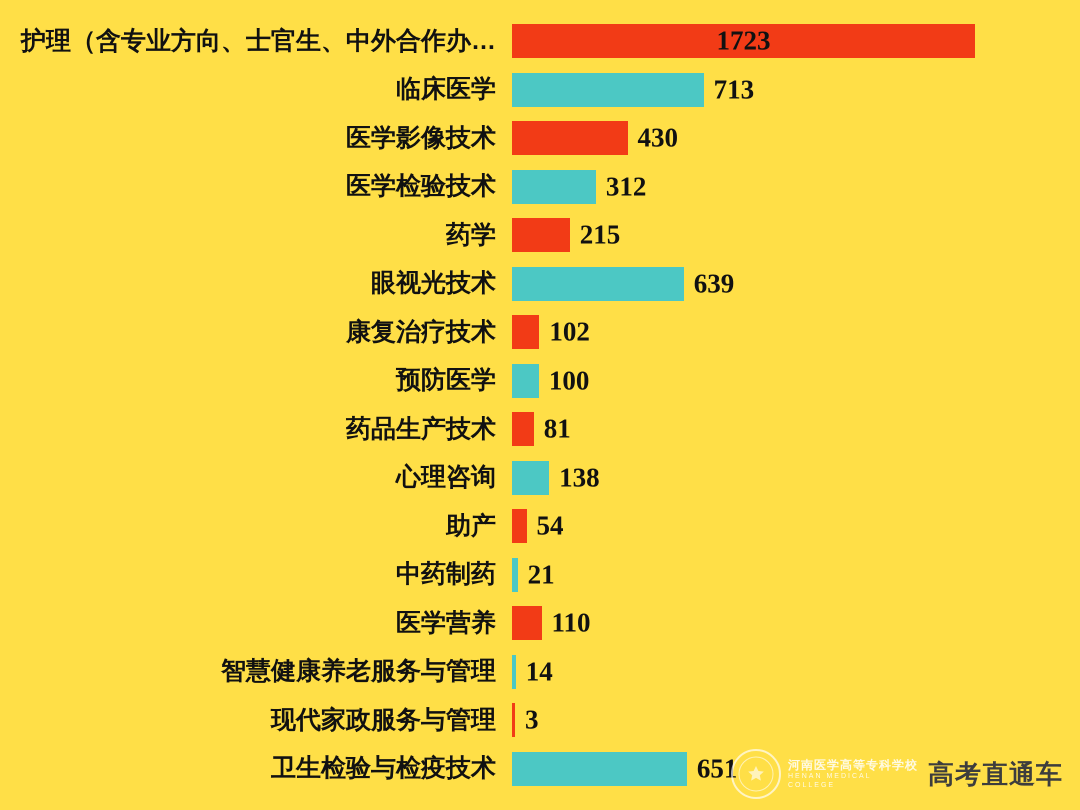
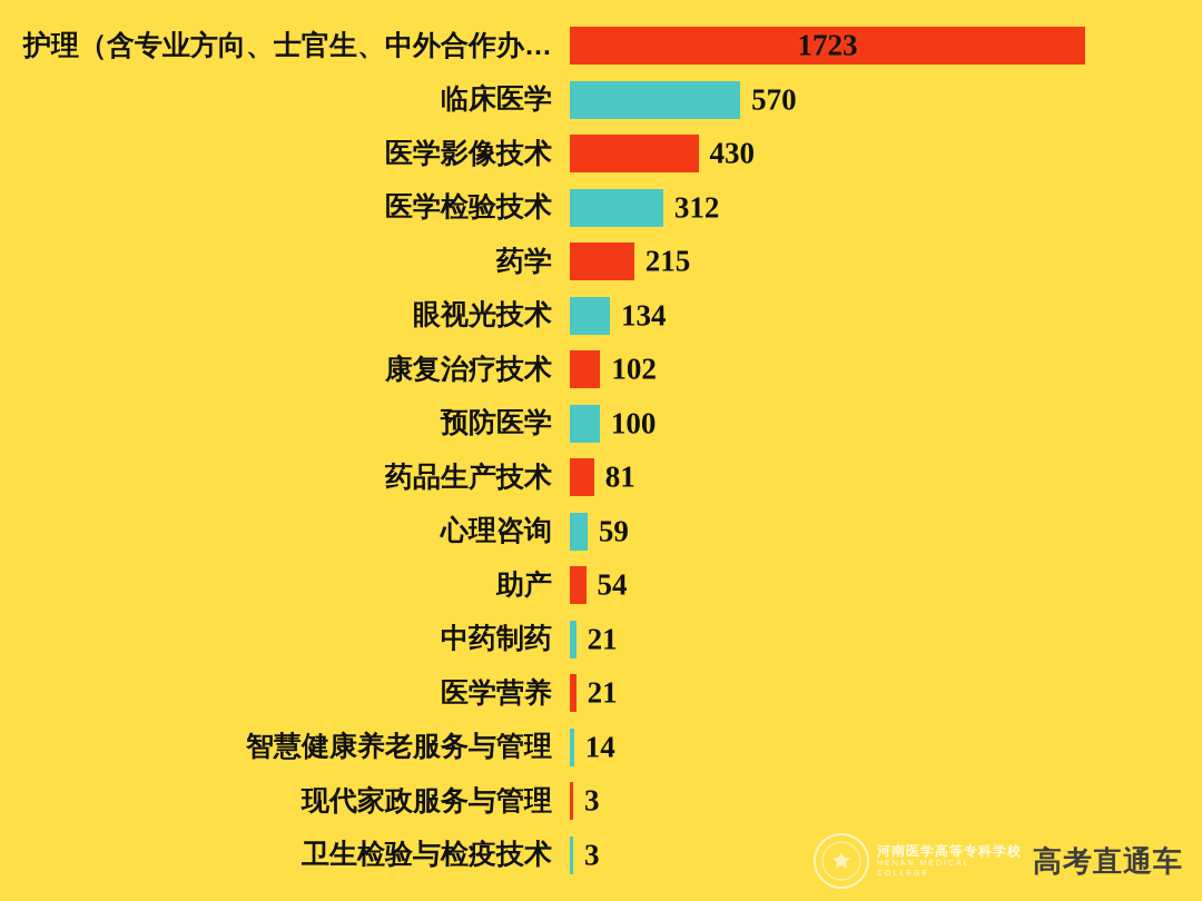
临床医学: 713 -> 570
眼视光技术: 639 -> 134
心理咨询: 138 -> 59
医学营养: 110 -> 21
卫生检验与检疫技术: 651 -> 3
